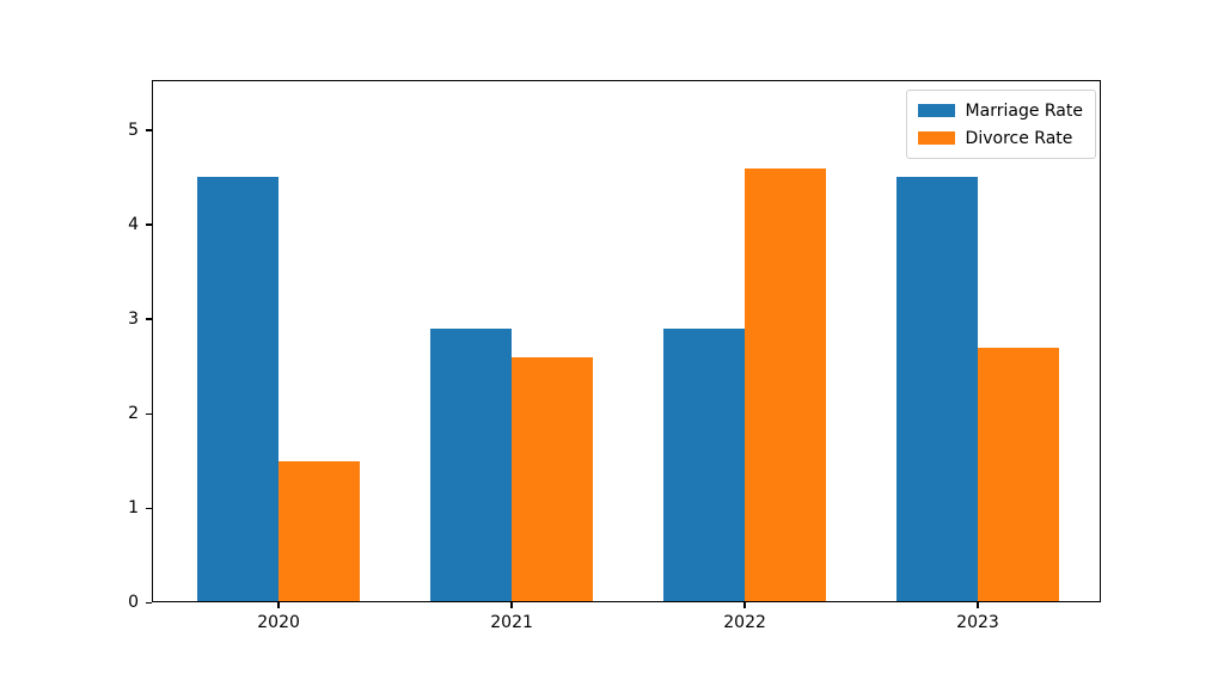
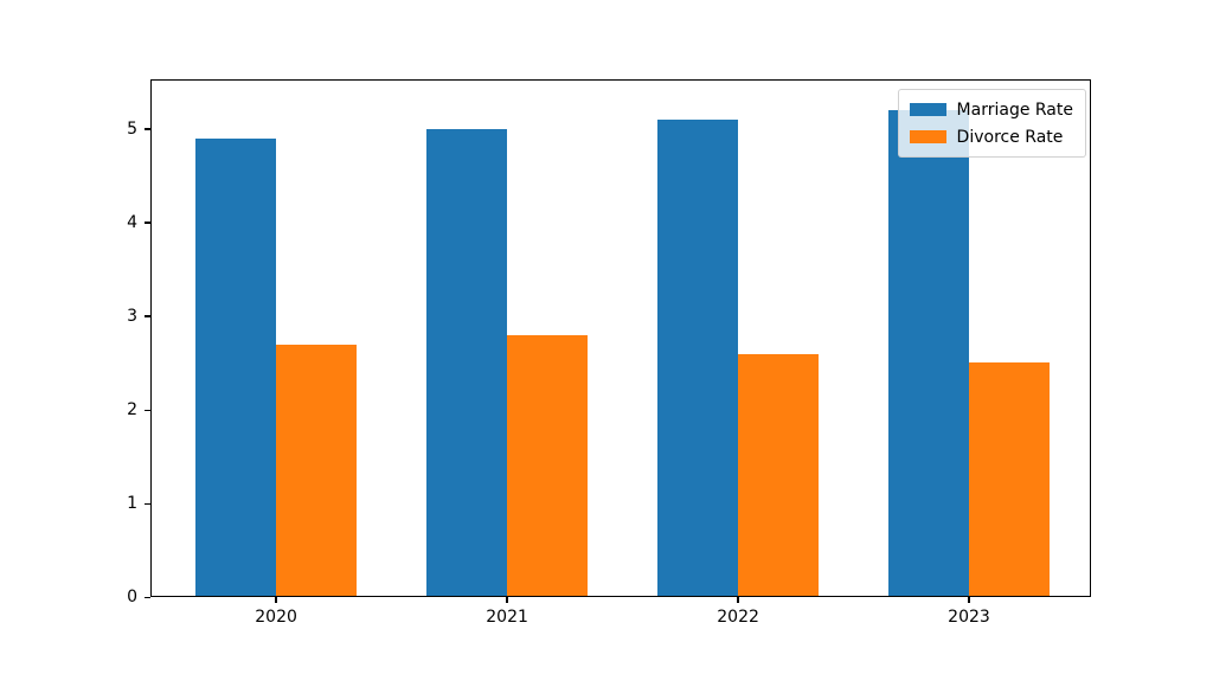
Marriage Rate/2020: 4.5 -> 4.9
Divorce Rate/2020: 1.5 -> 2.7
Marriage Rate/2021: 2.9 -> 5.0
Divorce Rate/2021: 2.6 -> 2.8
Marriage Rate/2022: 2.9 -> 5.1
Divorce Rate/2022: 4.6 -> 2.6
Marriage Rate/2023: 4.5 -> 5.2
Divorce Rate/2023: 2.7 -> 2.5
